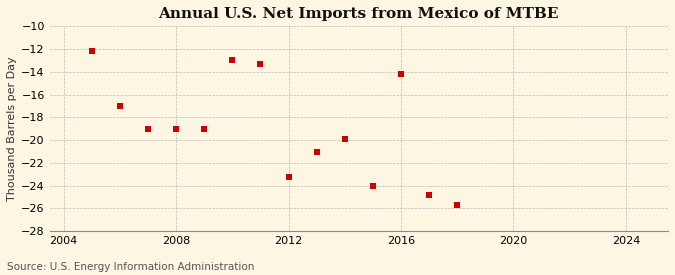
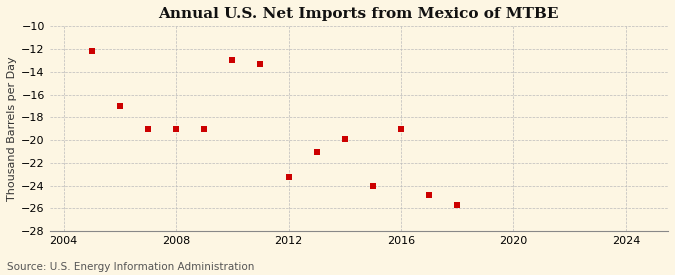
2016: -14.2 -> -19.0
